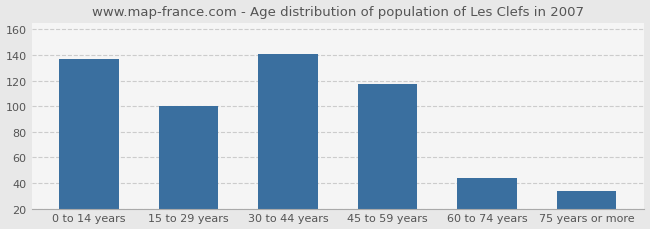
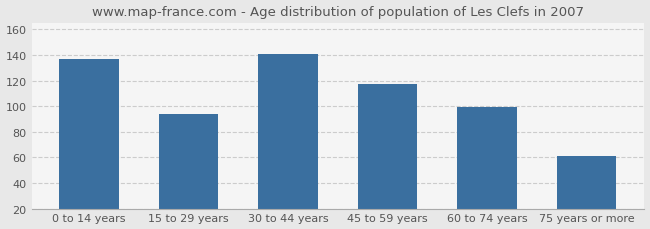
15 to 29 years: 100 -> 94
60 to 74 years: 44 -> 99
75 years or more: 34 -> 61
